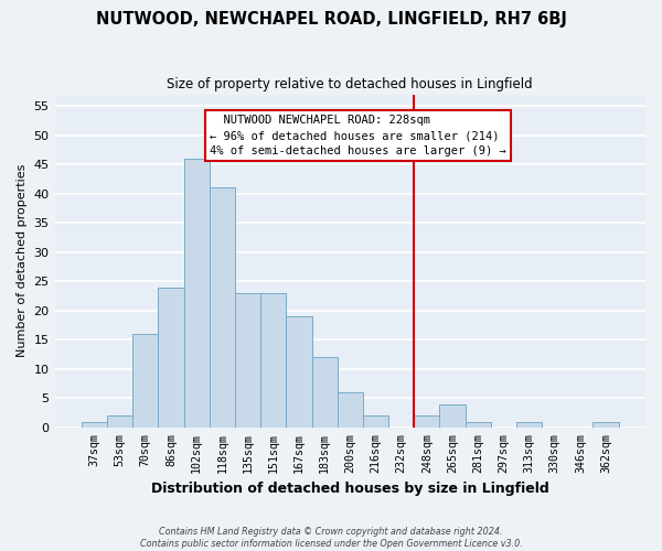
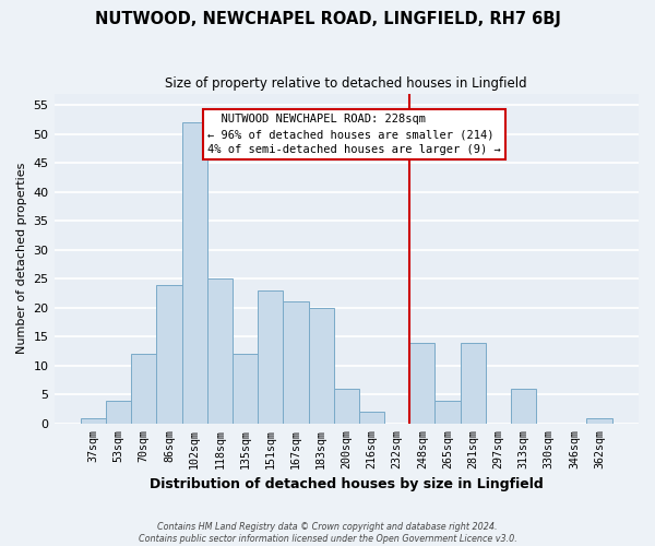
53sqm: 2 -> 4
70sqm: 16 -> 12
102sqm: 46 -> 52
118sqm: 41 -> 25
135sqm: 23 -> 12
167sqm: 19 -> 21
183sqm: 12 -> 20
248sqm: 2 -> 14
281sqm: 1 -> 14
313sqm: 1 -> 6
